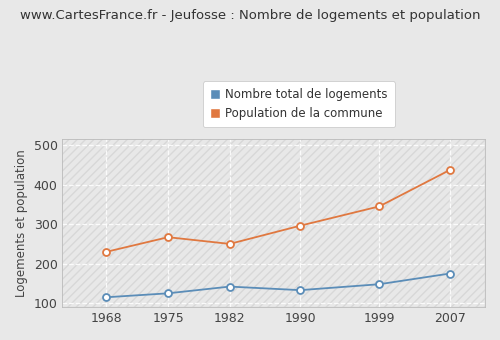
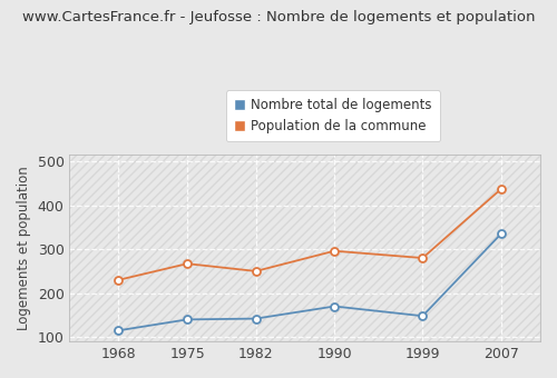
Nombre total de logements/1975: 125 -> 140
Nombre total de logements/1990: 133 -> 170
Population de la commune/1999: 345 -> 280
Nombre total de logements/2007: 175 -> 335
